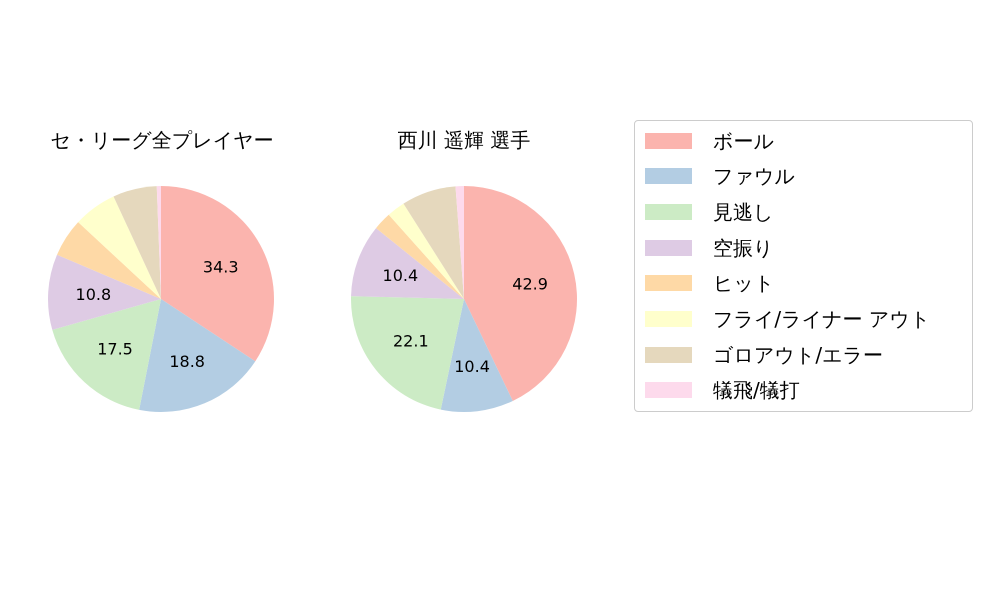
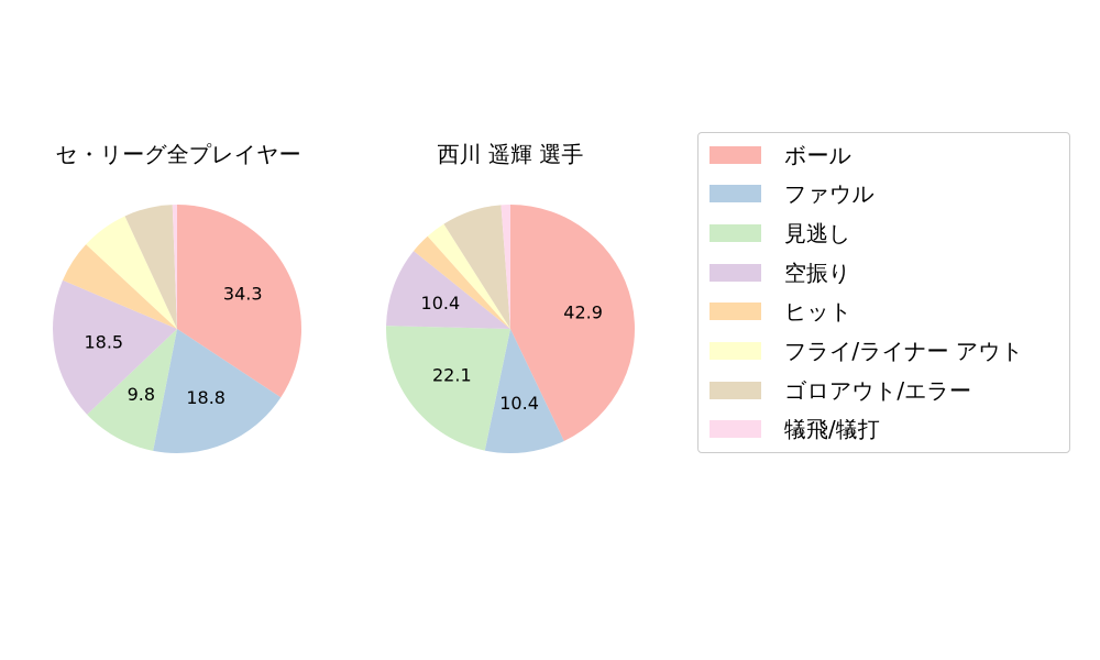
セ・リーグ全プレイヤー/見逃し: 17.5 -> 9.8
セ・リーグ全プレイヤー/空振り: 10.8 -> 18.5
